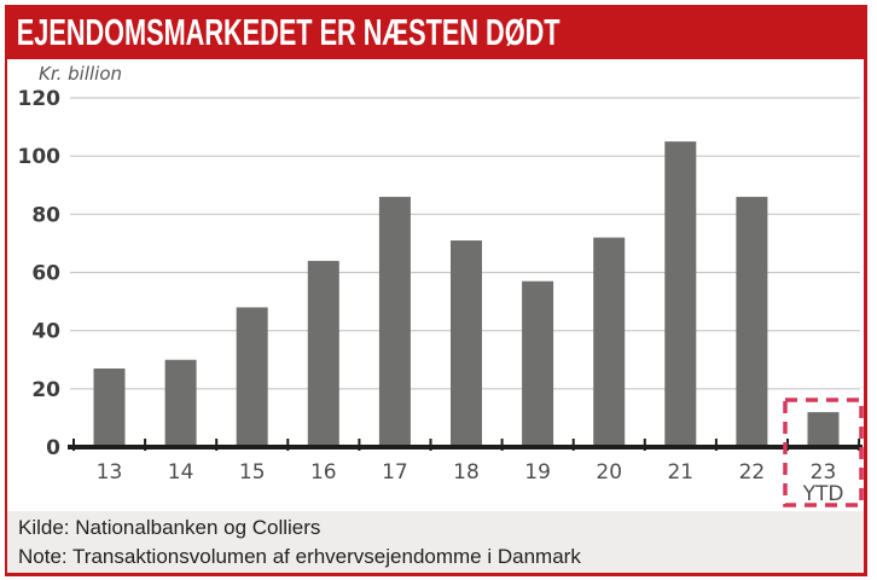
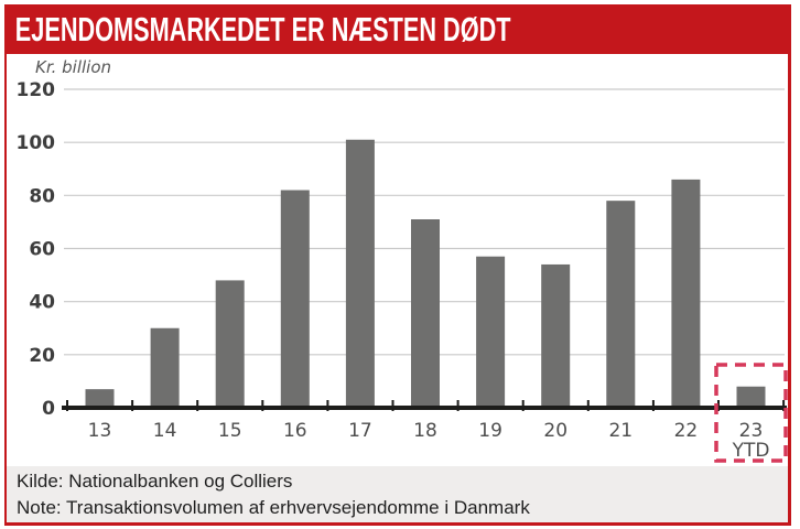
13: 27 -> 7
16: 64 -> 82
17: 86 -> 101
20: 72 -> 54
21: 105 -> 78
23: 12 -> 8
